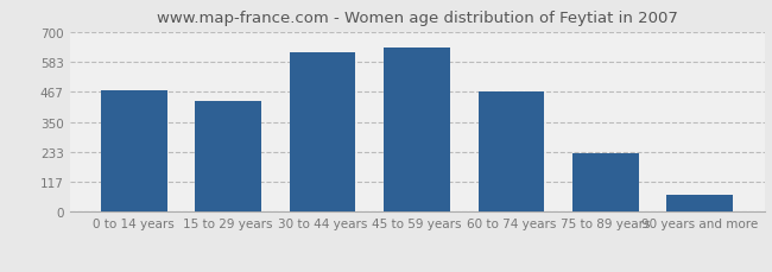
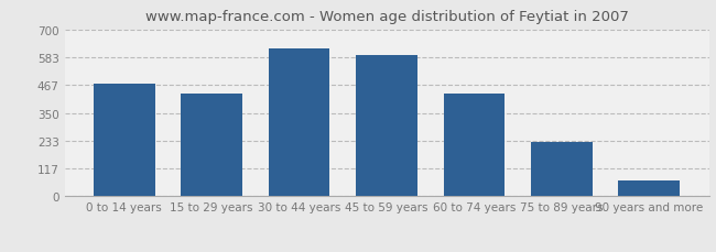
45 to 59 years: 638 -> 590
60 to 74 years: 468 -> 430
